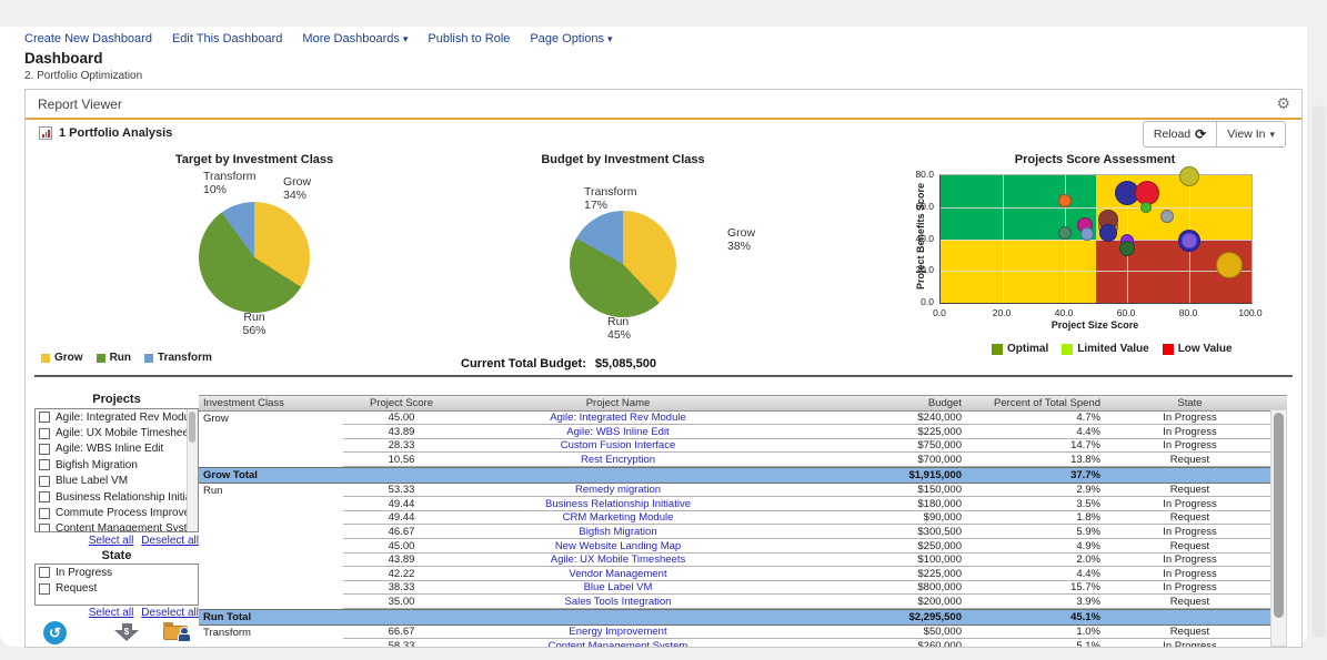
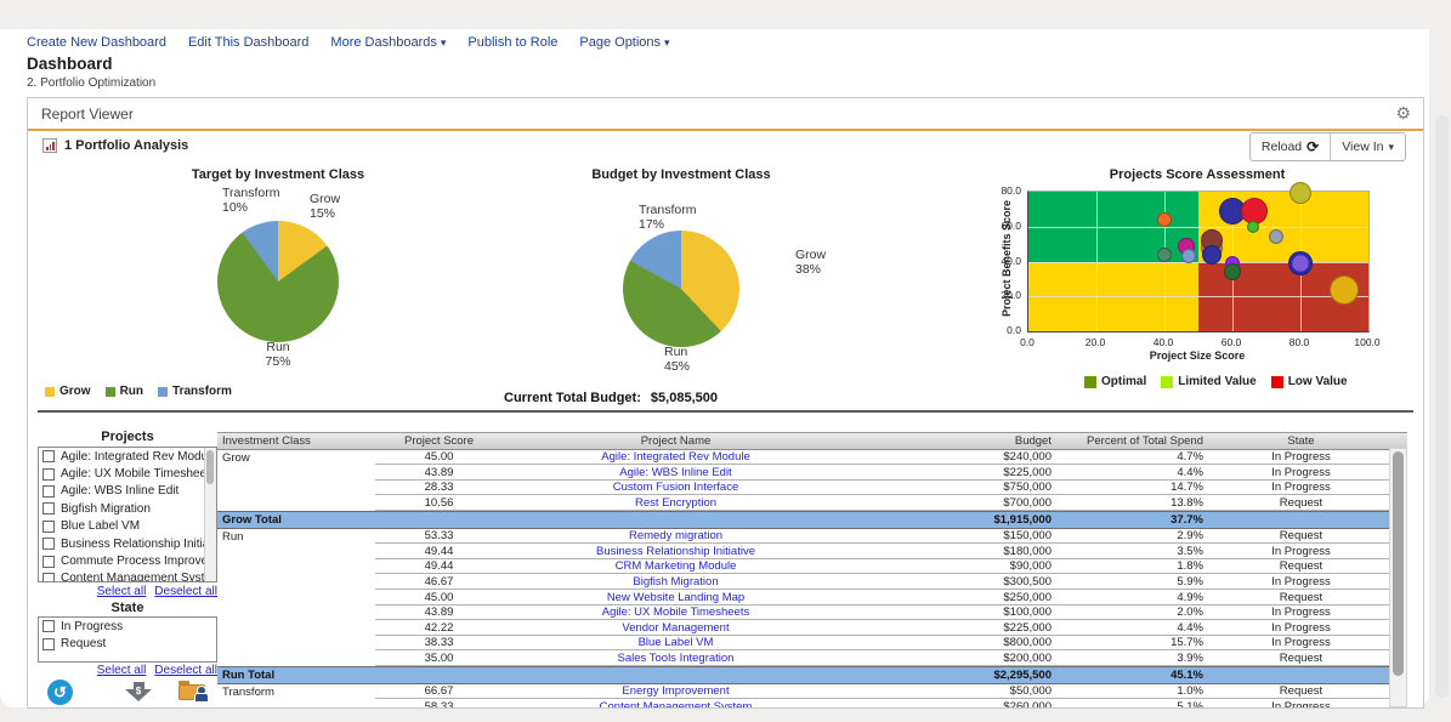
Target by Investment Class/Grow: 34% -> 15%
Target by Investment Class/Run: 56% -> 75%
